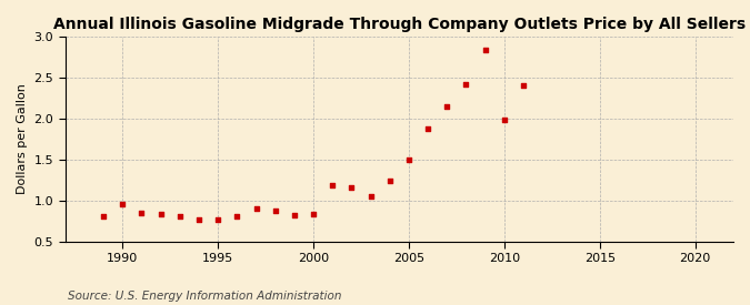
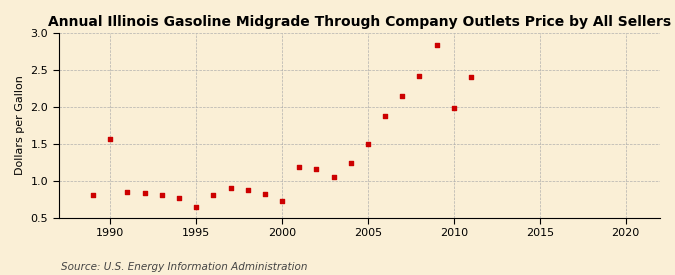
1990: 0.95 -> 1.56
1995: 0.76 -> 0.64
2000: 0.83 -> 0.72
